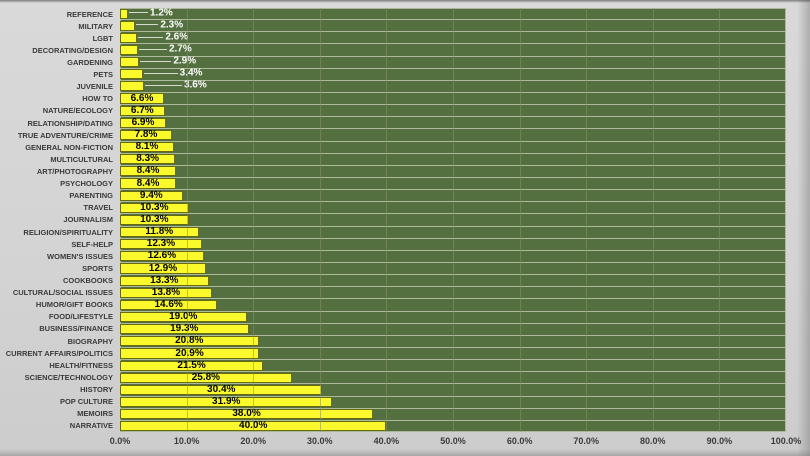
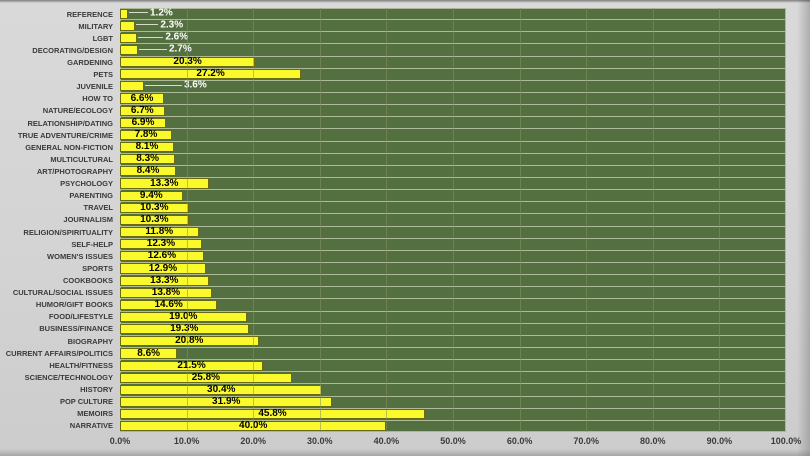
GARDENING: 2.9% -> 20.3%
PETS: 3.4% -> 27.2%
PSYCHOLOGY: 8.4% -> 13.3%
CURRENT AFFAIRS/POLITICS: 20.9% -> 8.6%
MEMOIRS: 38.0% -> 45.8%
